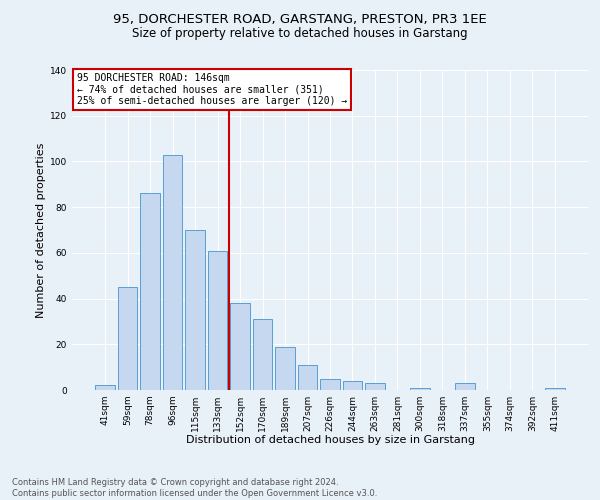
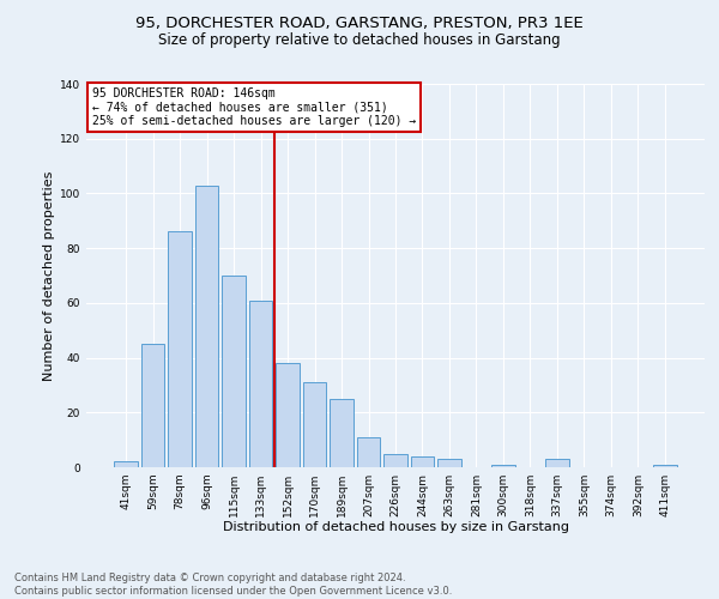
189sqm: 19 -> 25
